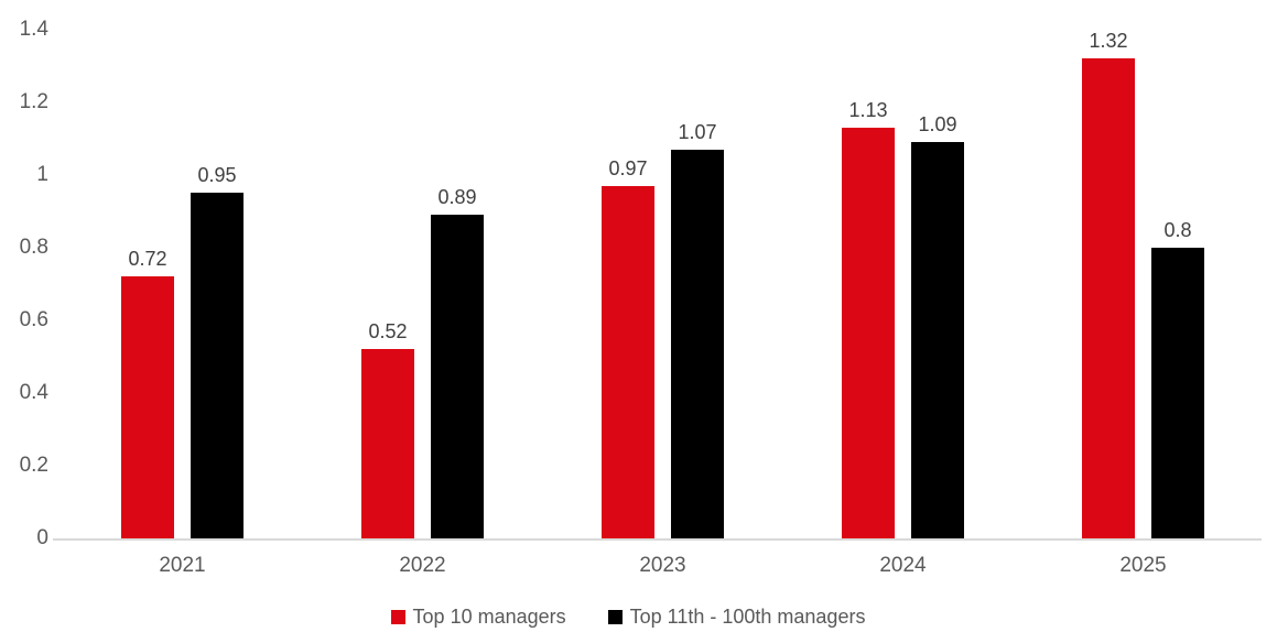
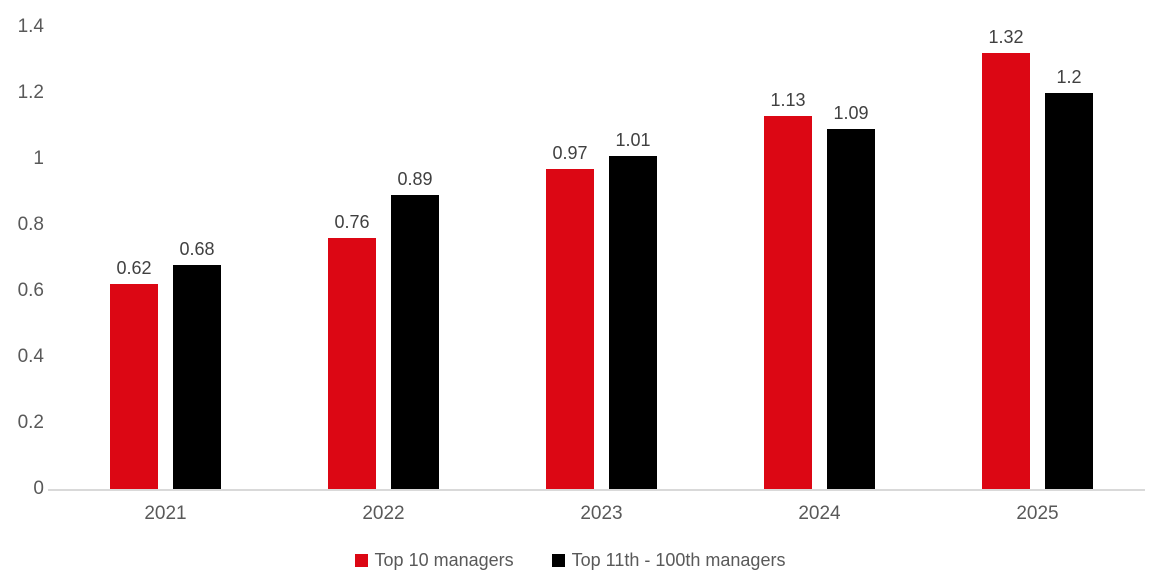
Top 10 managers/2021: 0.72 -> 0.62
Top 11th - 100th managers/2021: 0.95 -> 0.68
Top 10 managers/2022: 0.52 -> 0.76
Top 11th - 100th managers/2023: 1.07 -> 1.01
Top 11th - 100th managers/2025: 0.8 -> 1.2
